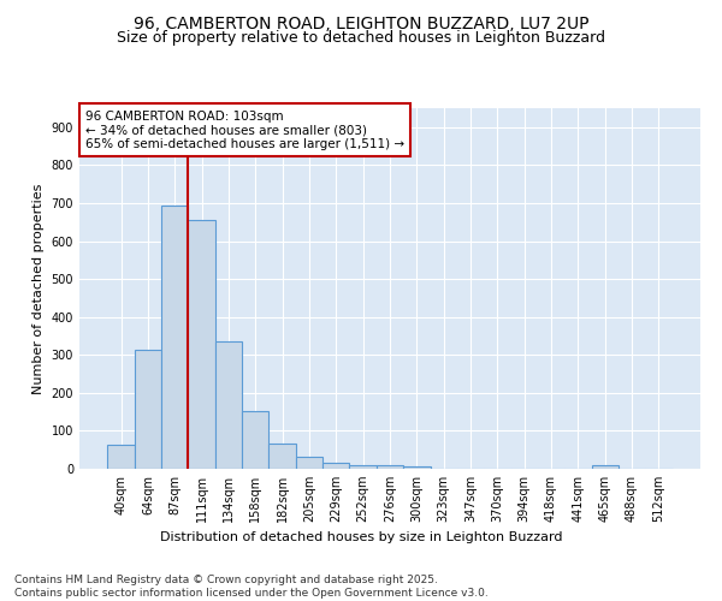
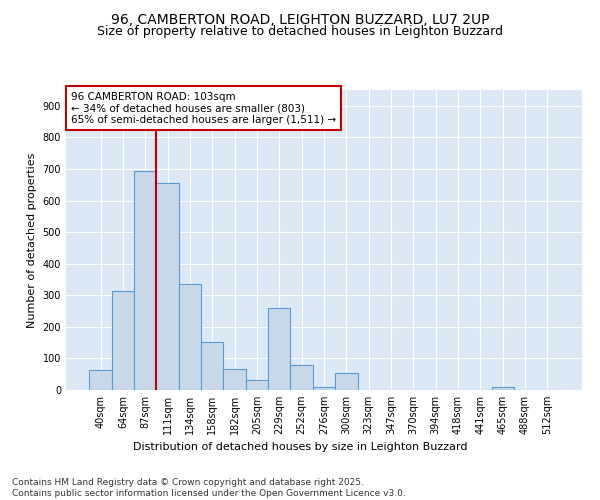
229sqm: 17 -> 260
252sqm: 10 -> 80
300sqm: 5 -> 55
